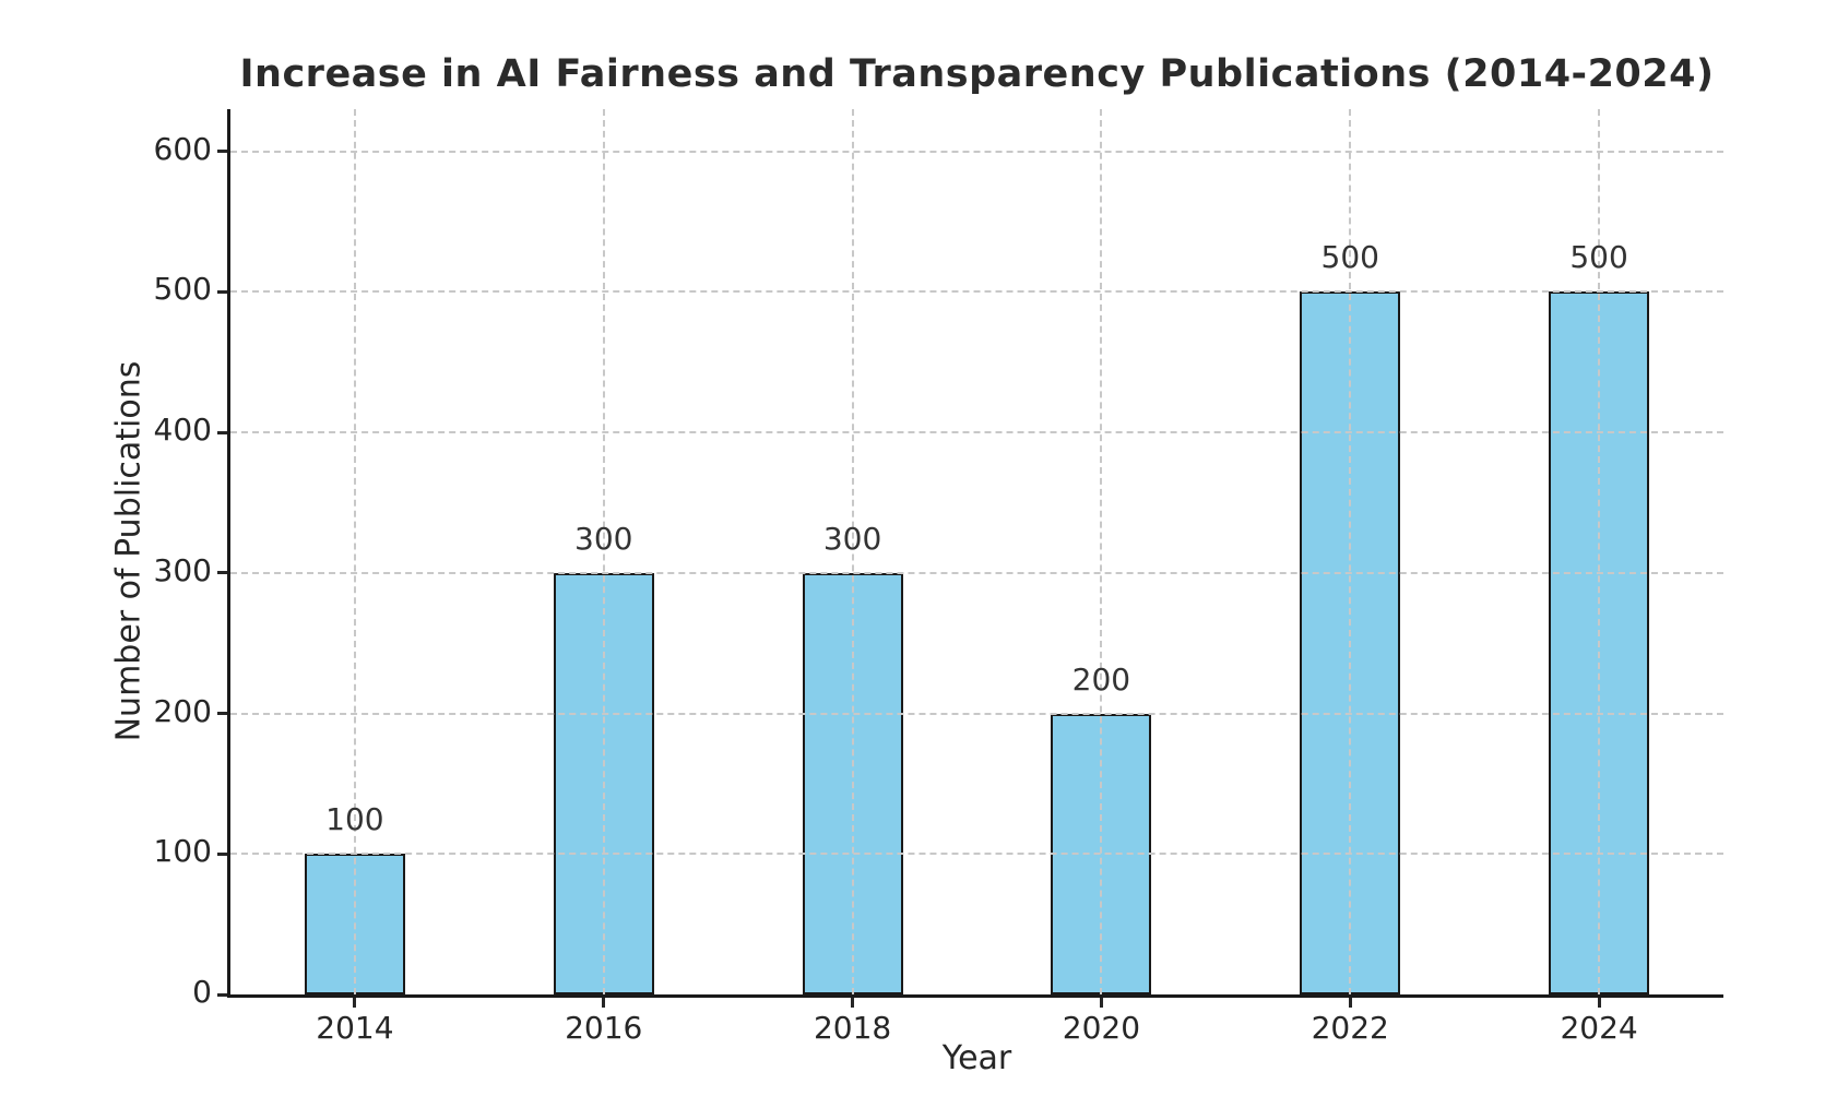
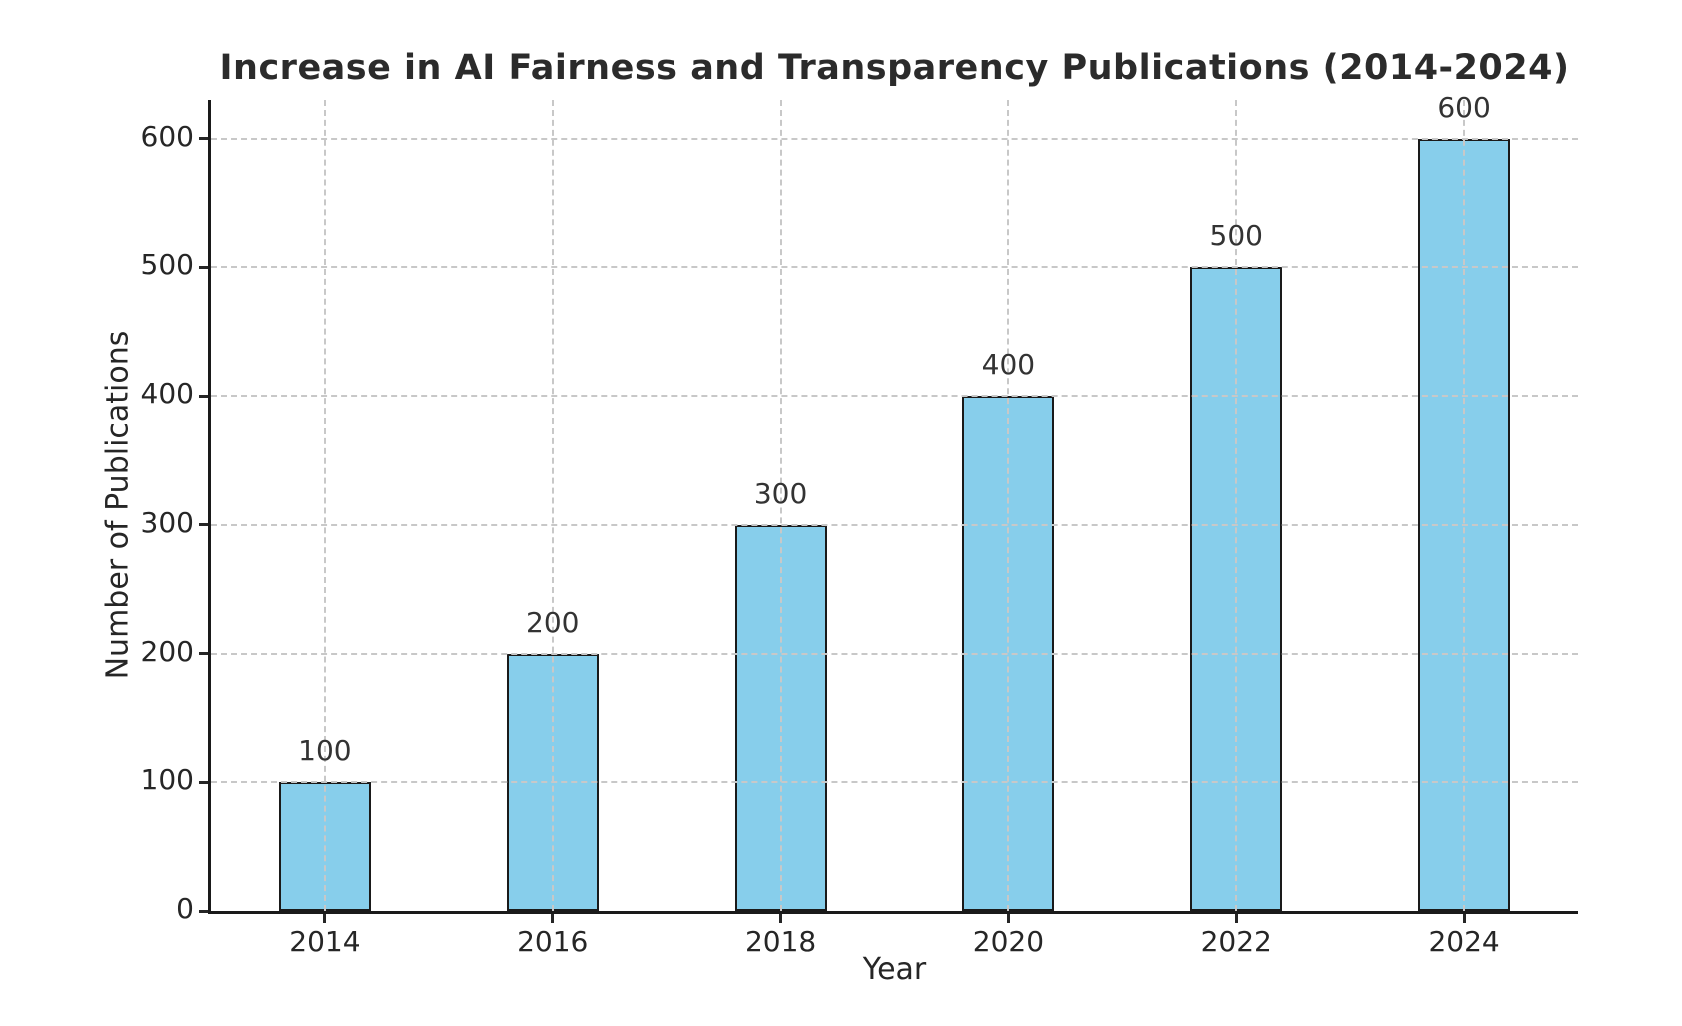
2016: 300 -> 200
2020: 200 -> 400
2024: 500 -> 600
